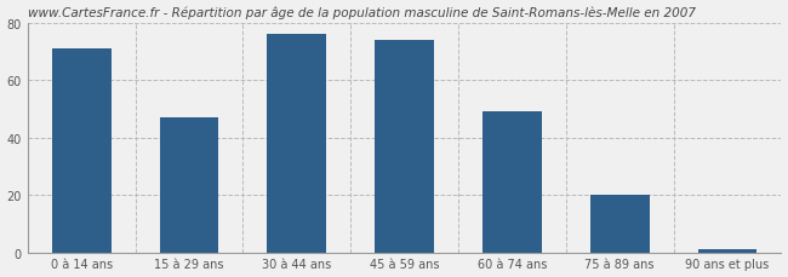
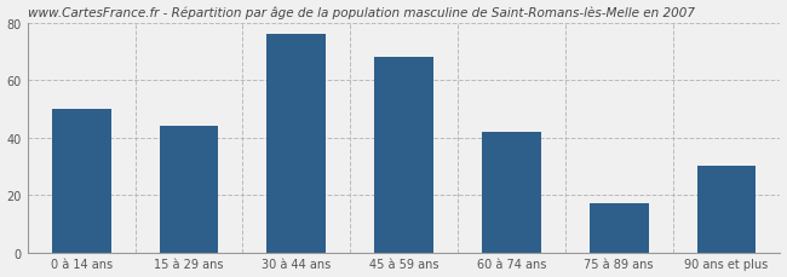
0 à 14 ans: 71 -> 50
15 à 29 ans: 47 -> 44
45 à 59 ans: 74 -> 68
60 à 74 ans: 49 -> 42
75 à 89 ans: 20 -> 17
90 ans et plus: 1 -> 30
